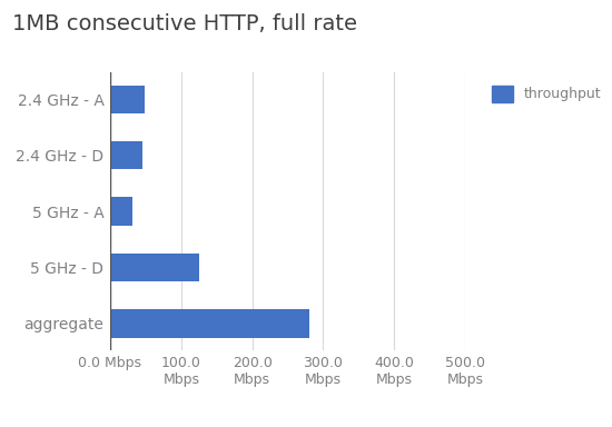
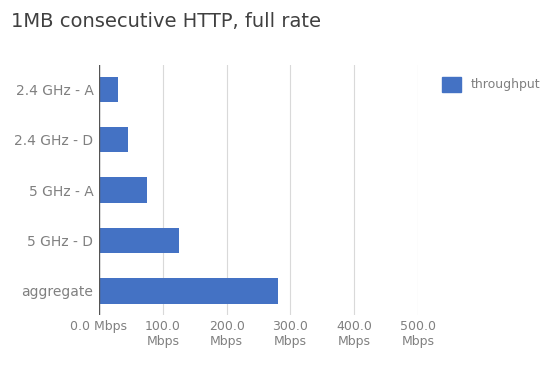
2.4 GHz - A: 48
Mbps -> 30
Mbps
5 GHz - A: 32
Mbps -> 75
Mbps
